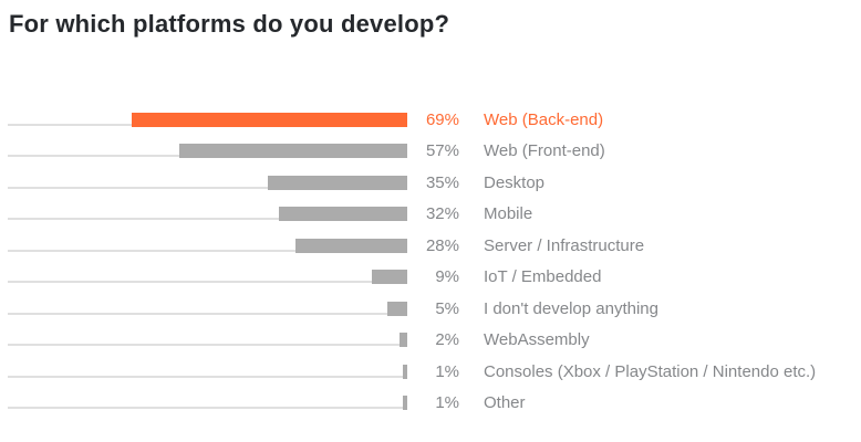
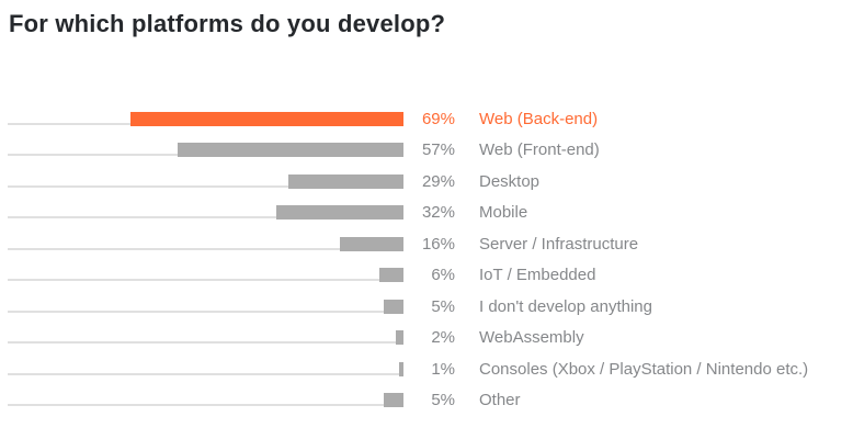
Desktop: 35% -> 29%
Server / Infrastructure: 28% -> 16%
IoT / Embedded: 9% -> 6%
Other: 1% -> 5%
